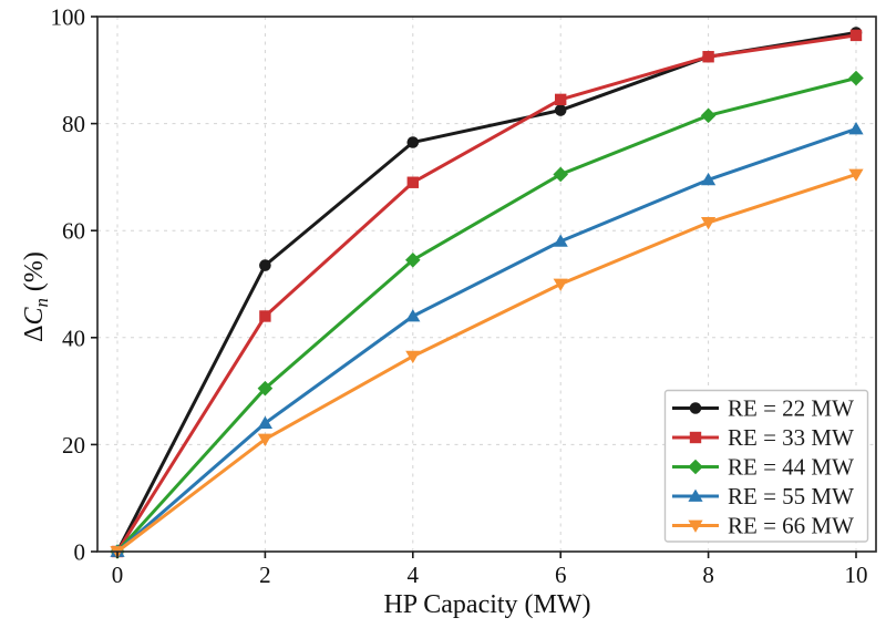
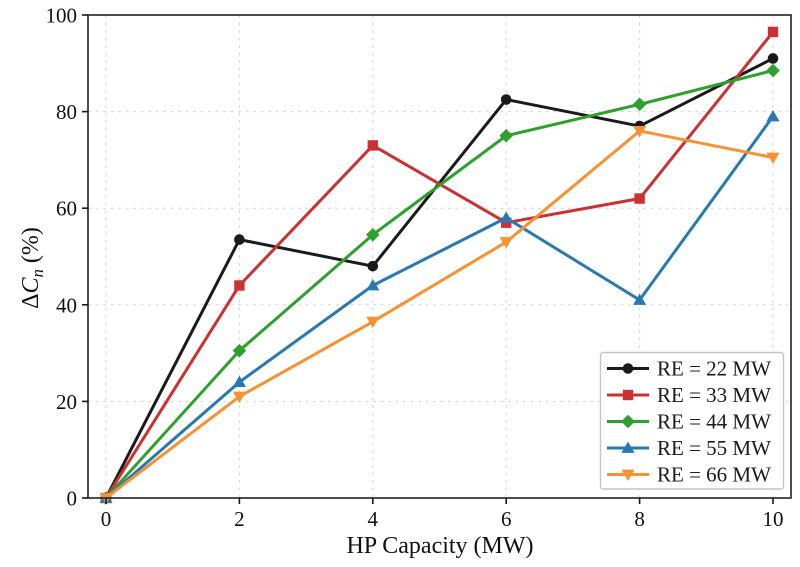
RE = 22 MW/4: 76 -> 48
RE = 33 MW/4: 69 -> 73
RE = 33 MW/6: 84 -> 57
RE = 44 MW/6: 70 -> 75
RE = 66 MW/6: 50 -> 53
RE = 22 MW/8: 92 -> 77
RE = 33 MW/8: 92 -> 62
RE = 55 MW/8: 70 -> 41
RE = 66 MW/8: 62 -> 76
RE = 22 MW/10: 97 -> 91
